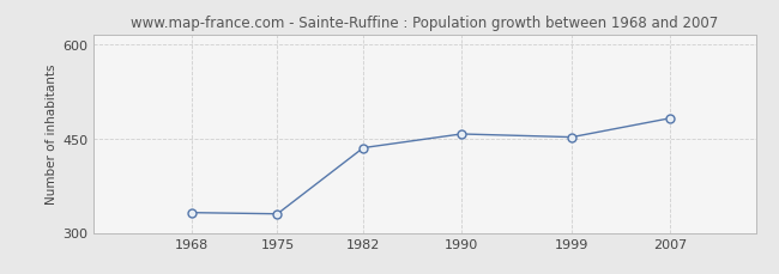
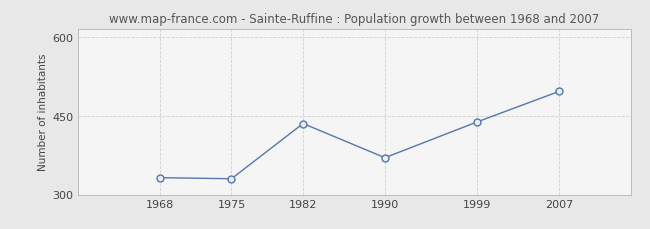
1990: 457 -> 370
1999: 452 -> 438
2007: 482 -> 496
